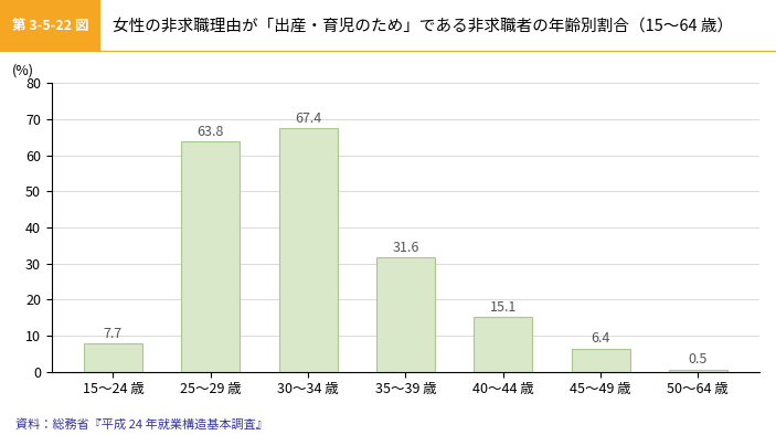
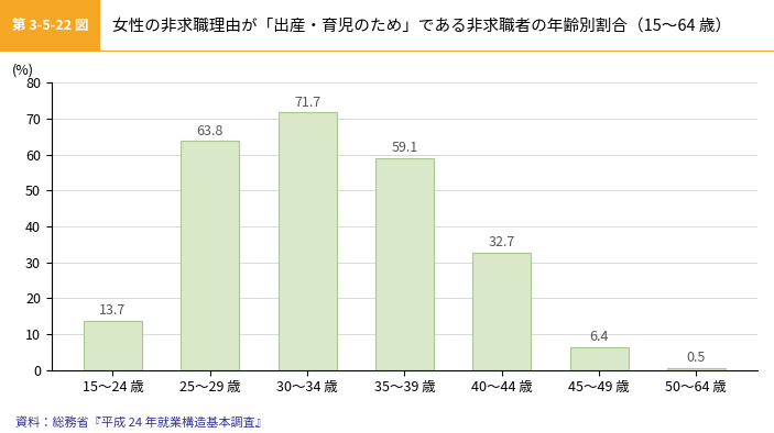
15～24 歳: 7.7 -> 13.7
30～34 歳: 67.4 -> 71.7
35～39 歳: 31.6 -> 59.1
40～44 歳: 15.1 -> 32.7
